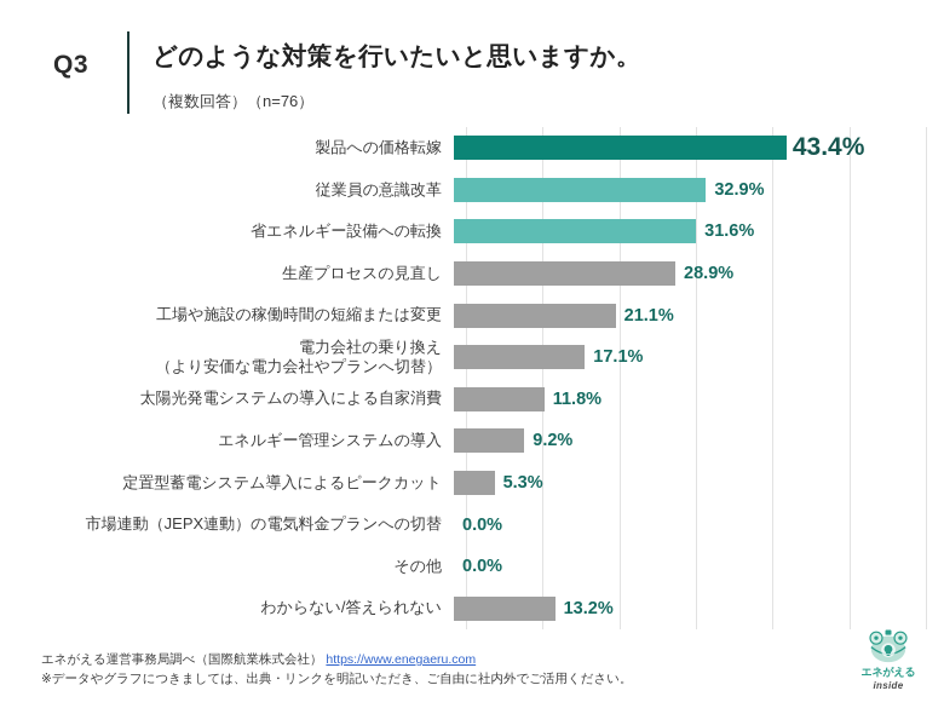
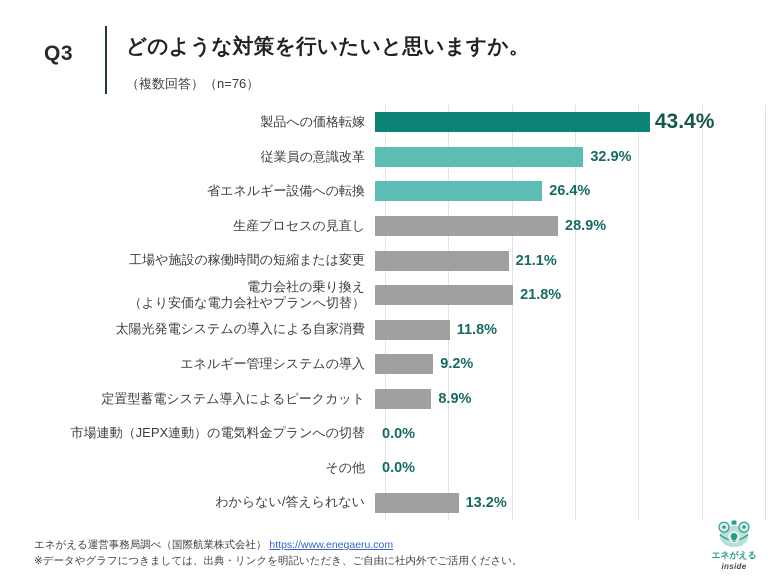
省エネルギー設備への転換: 31.6% -> 26.4%
電力会社の乗り換え （より安価な電力会社やプランへ切替）: 17.1% -> 21.8%
定置型蓄電システム導入によるピークカット: 5.3% -> 8.9%
